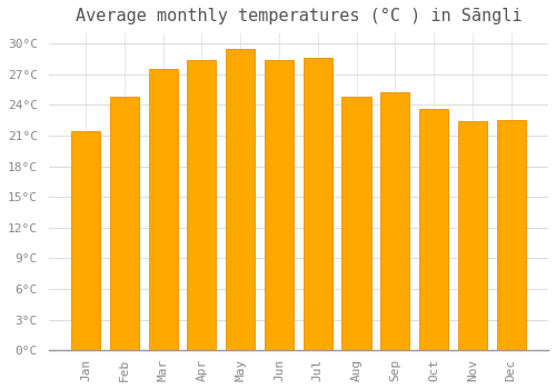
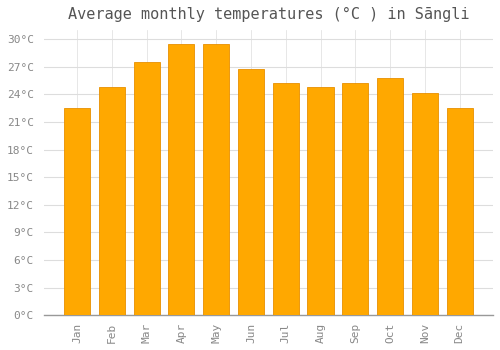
Jan: 21.4°C -> 22.5°C
Apr: 28.4°C -> 29.5°C
Jun: 28.4°C -> 26.8°C
Jul: 28.6°C -> 25.2°C
Oct: 23.6°C -> 25.8°C
Nov: 22.4°C -> 24.2°C
